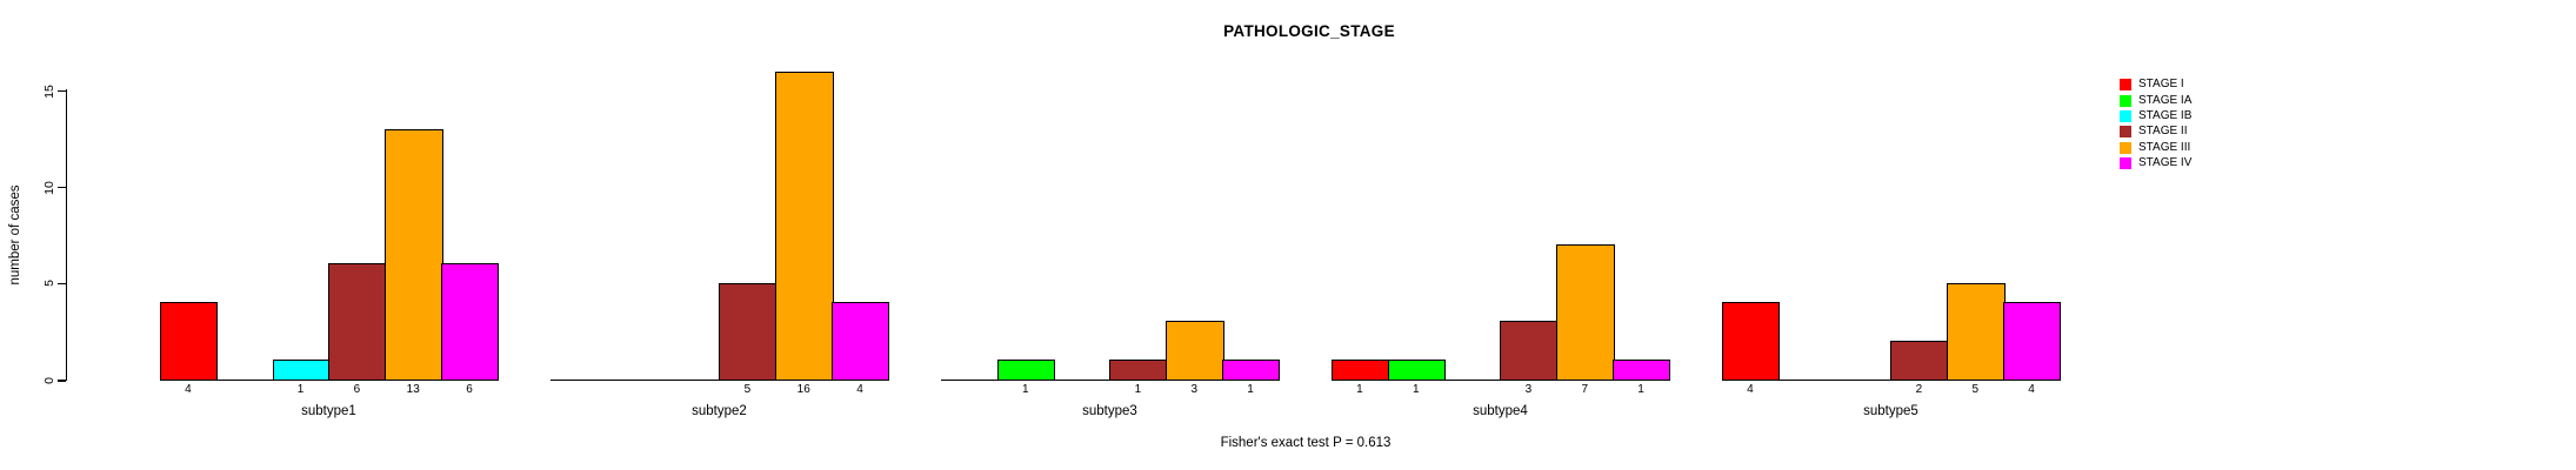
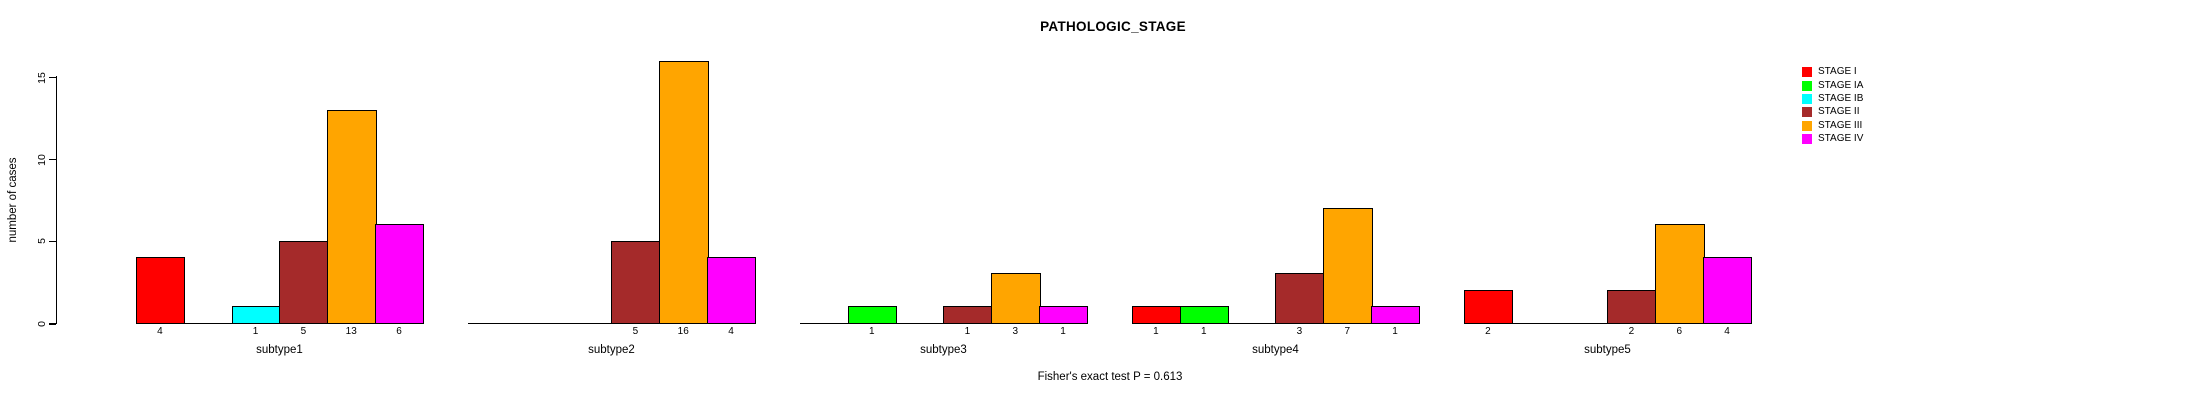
STAGE II/subtype1: 6 -> 5
STAGE I/subtype5: 4 -> 2
STAGE III/subtype5: 5 -> 6
